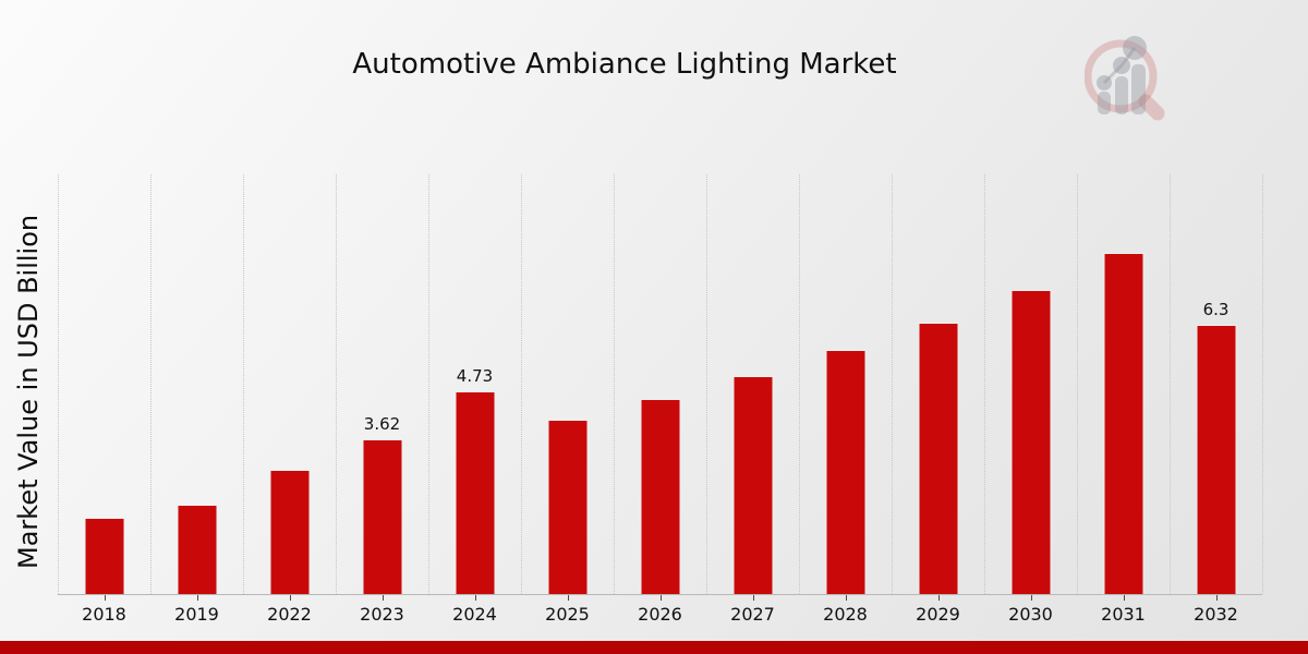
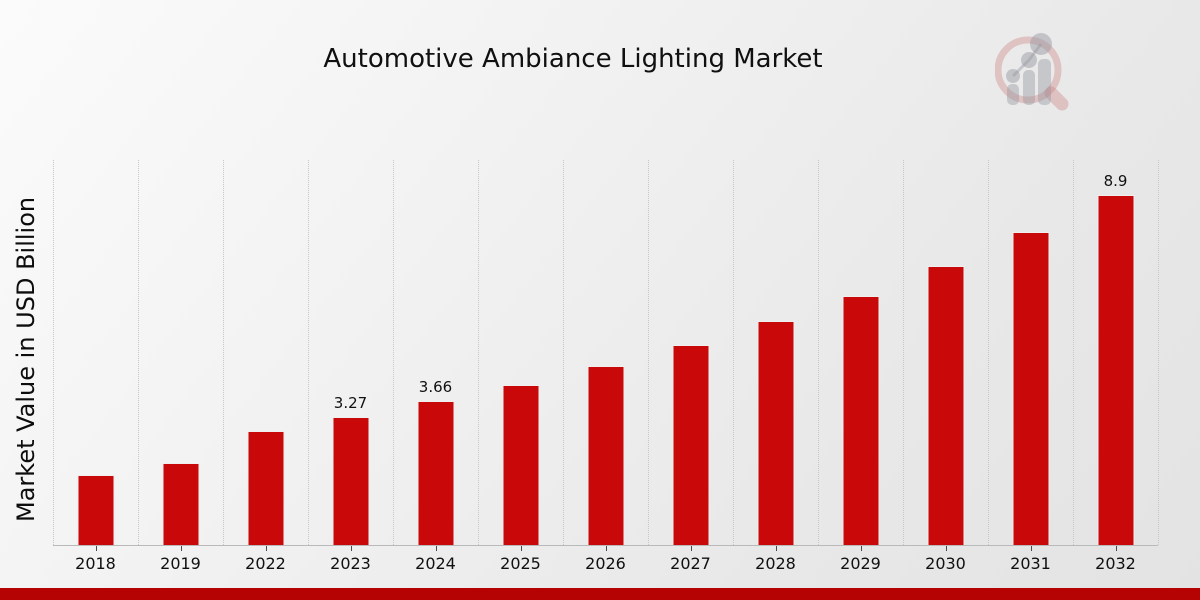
2023: 3.62 -> 3.27
2024: 4.73 -> 3.66
2032: 6.3 -> 8.9
